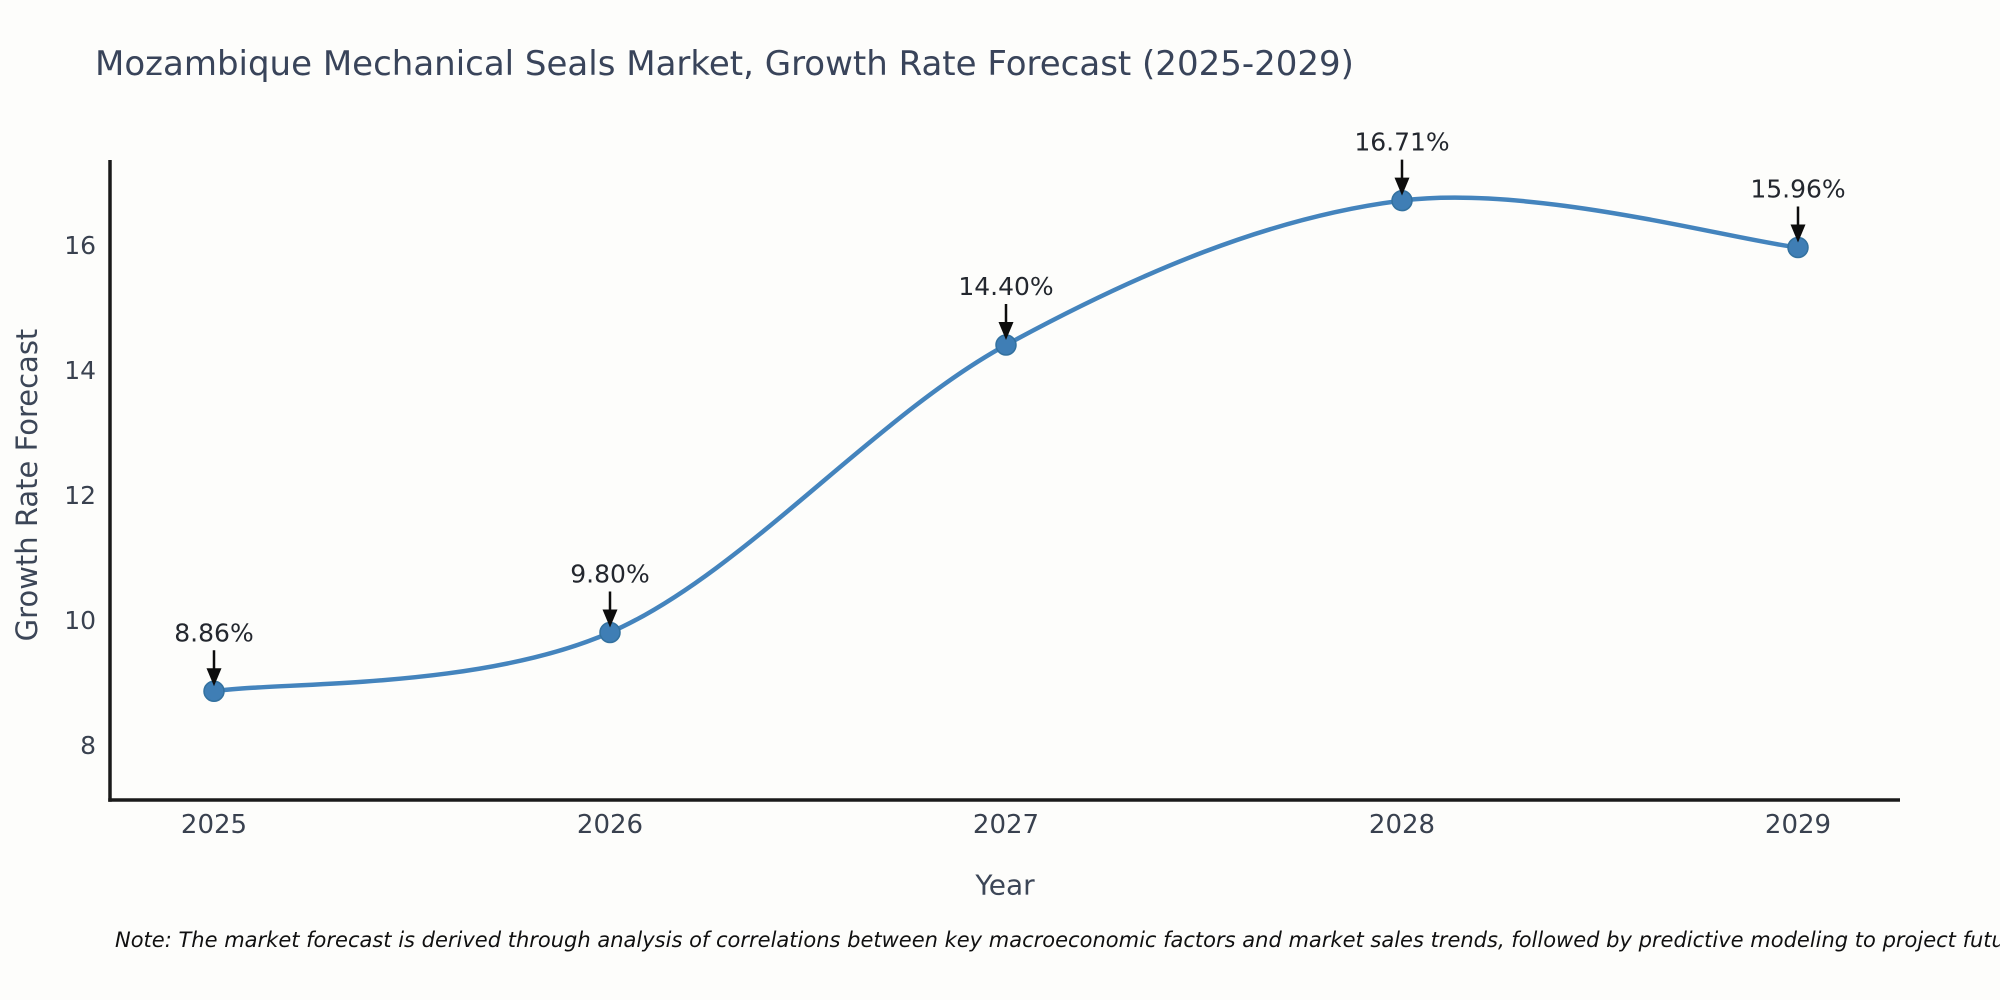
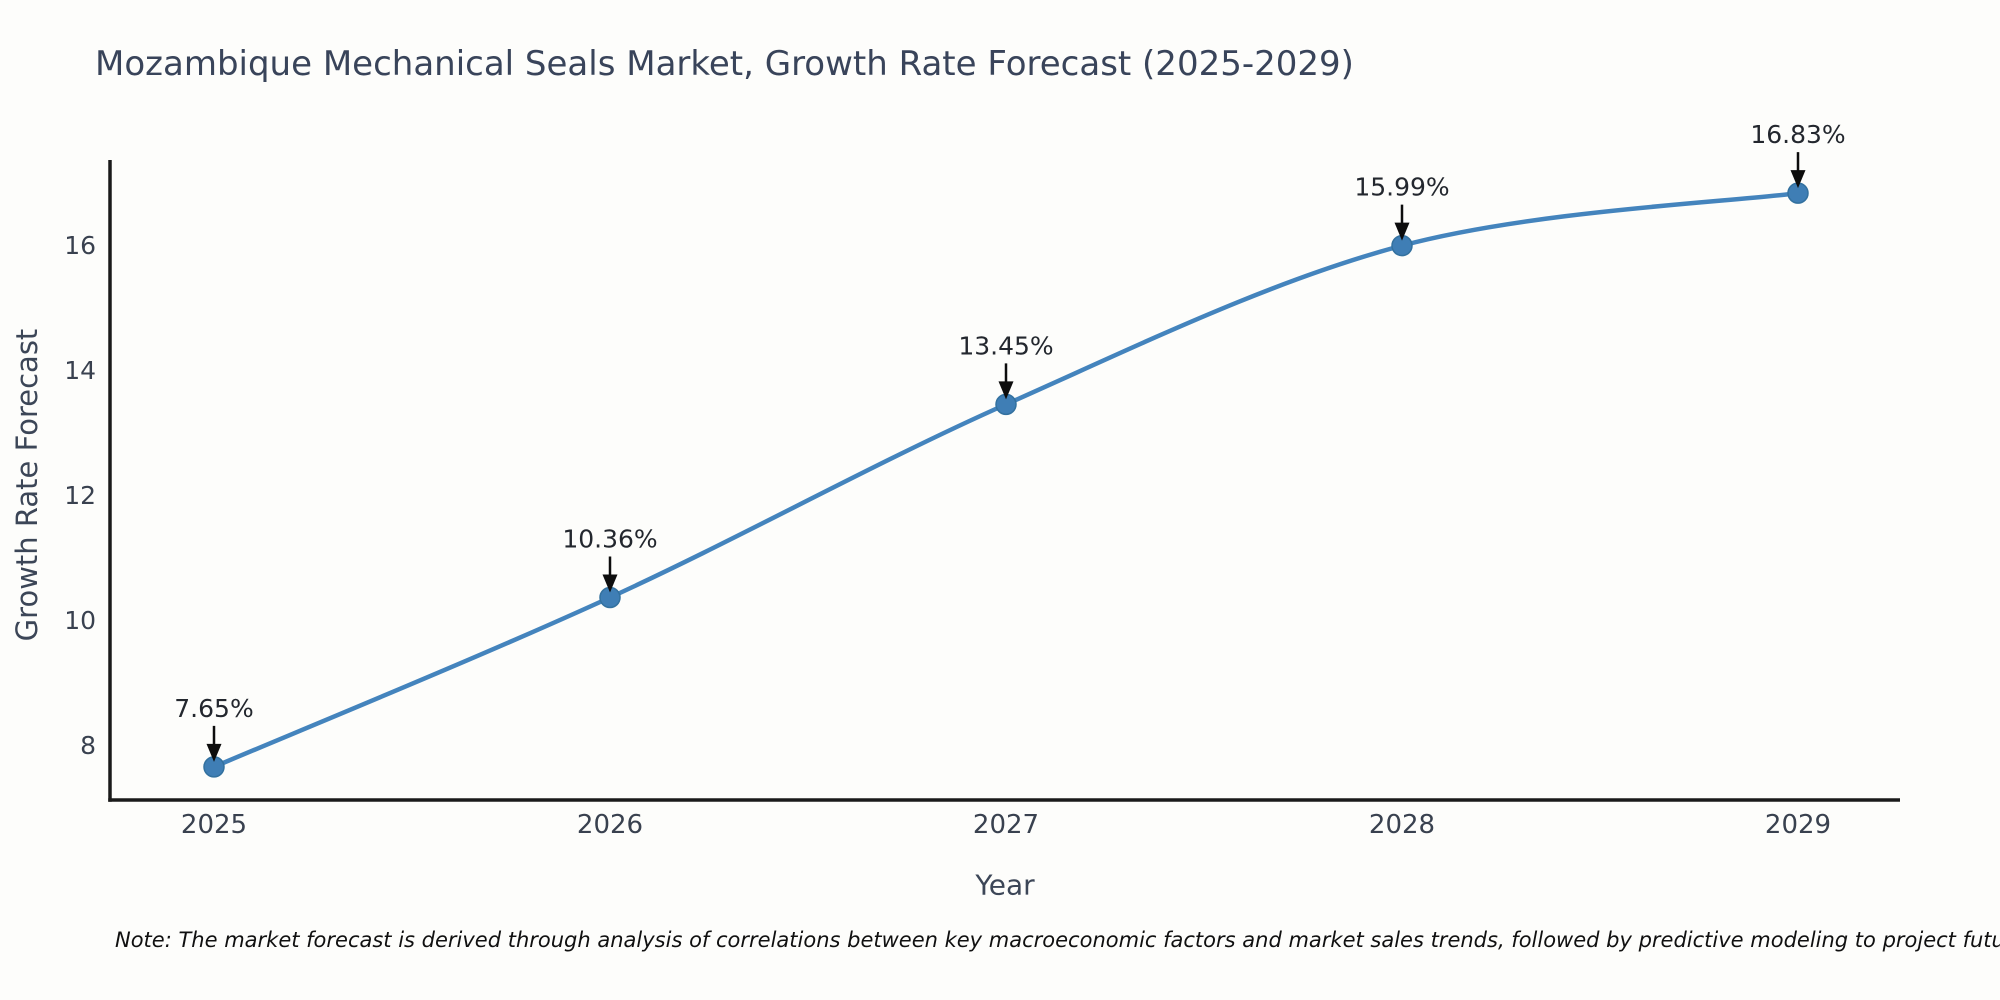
2025: 8.86% -> 7.65%
2026: 9.80% -> 10.36%
2027: 14.40% -> 13.45%
2028: 16.71% -> 15.99%
2029: 15.96% -> 16.83%
